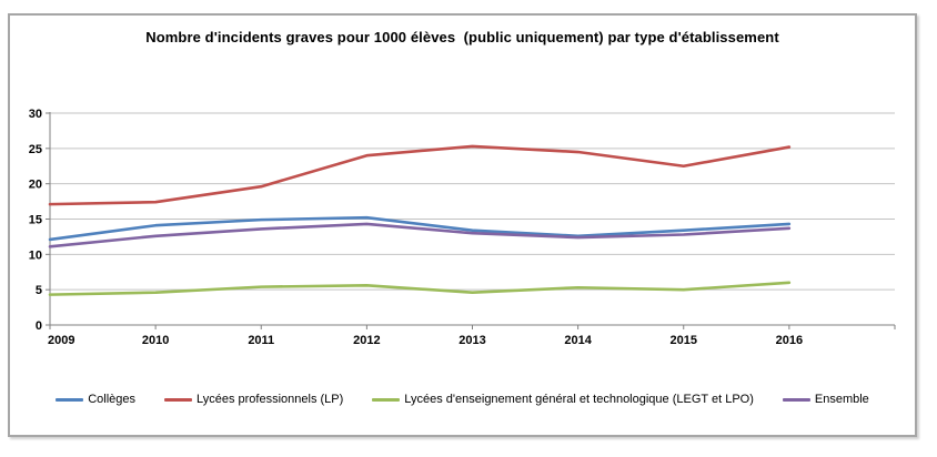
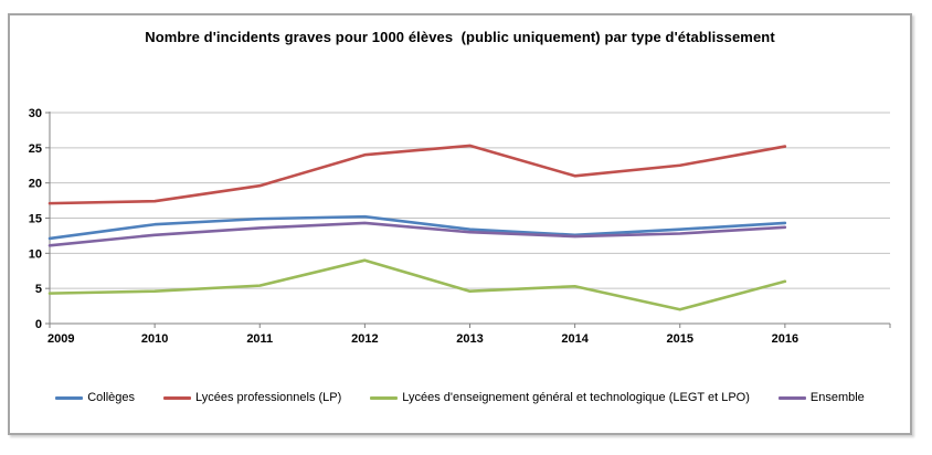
Lycées d'enseignement général et technologique (LEGT et LPO)/2012: 6 -> 9
Lycées professionnels (LP)/2014: 24 -> 21
Lycées d'enseignement général et technologique (LEGT et LPO)/2015: 5 -> 2
